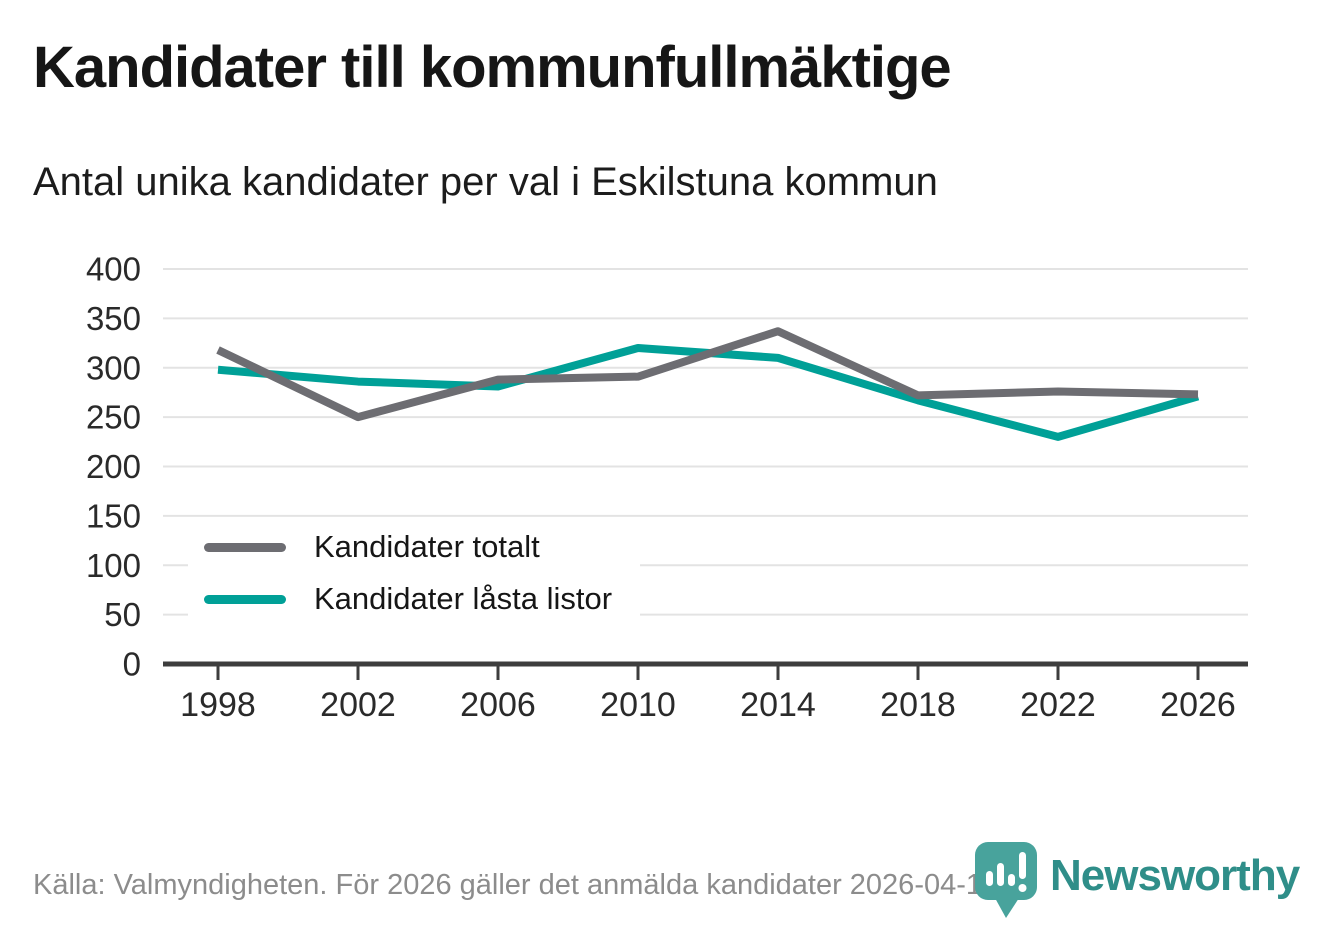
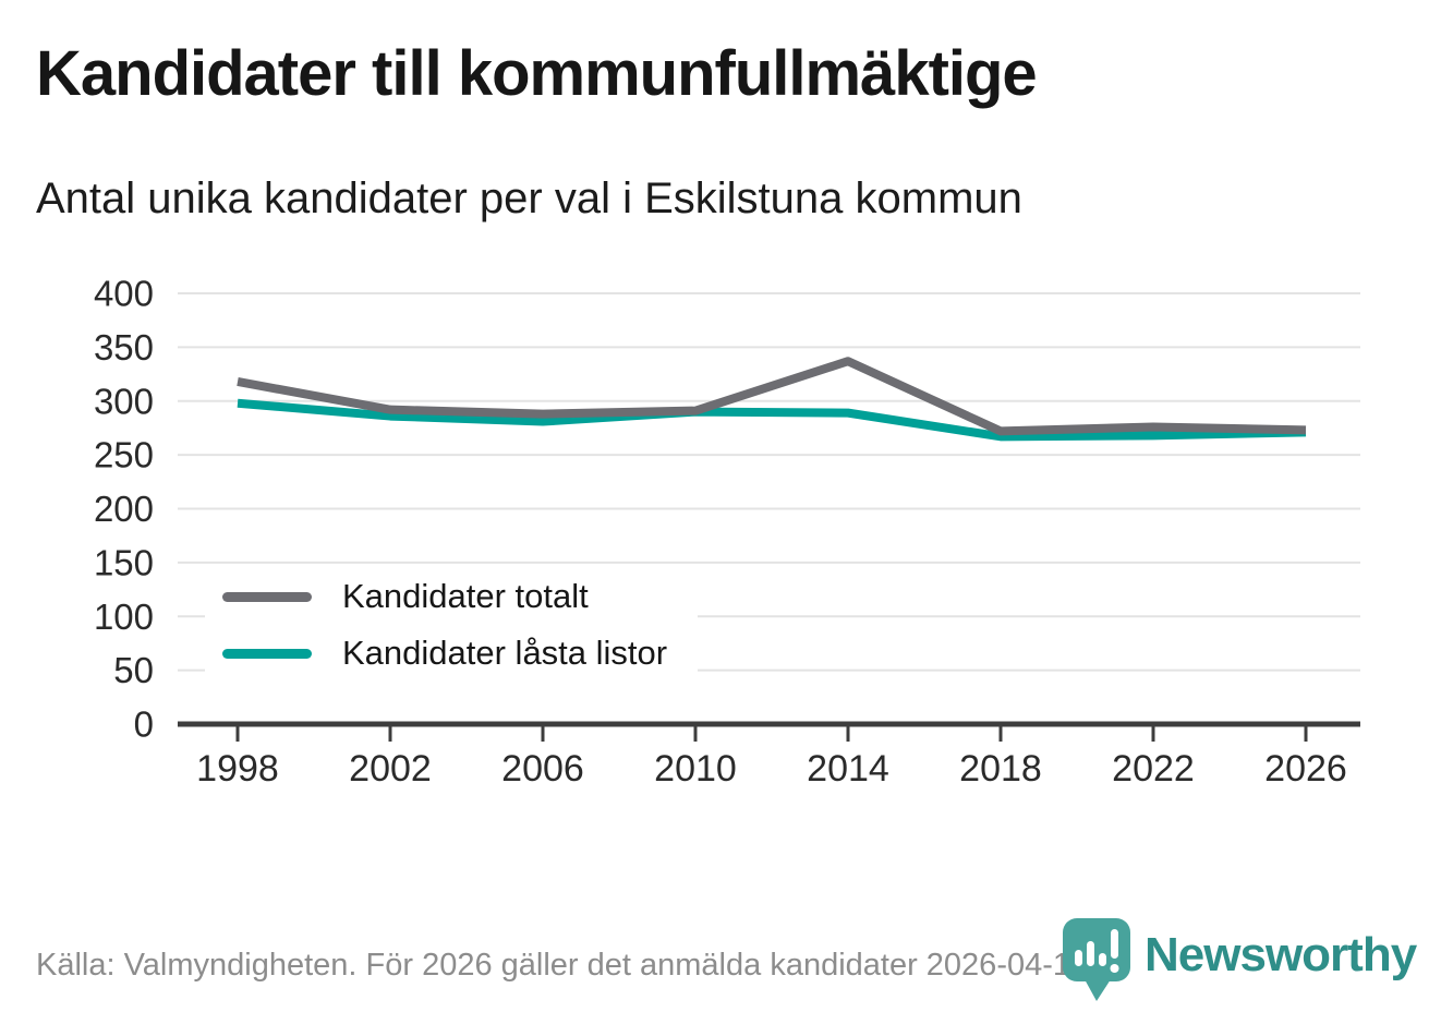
Kandidater totalt/2002: 250 -> 290
Kandidater låsta listor/2010: 320 -> 290
Kandidater låsta listor/2014: 310 -> 290
Kandidater låsta listor/2022: 230 -> 270
